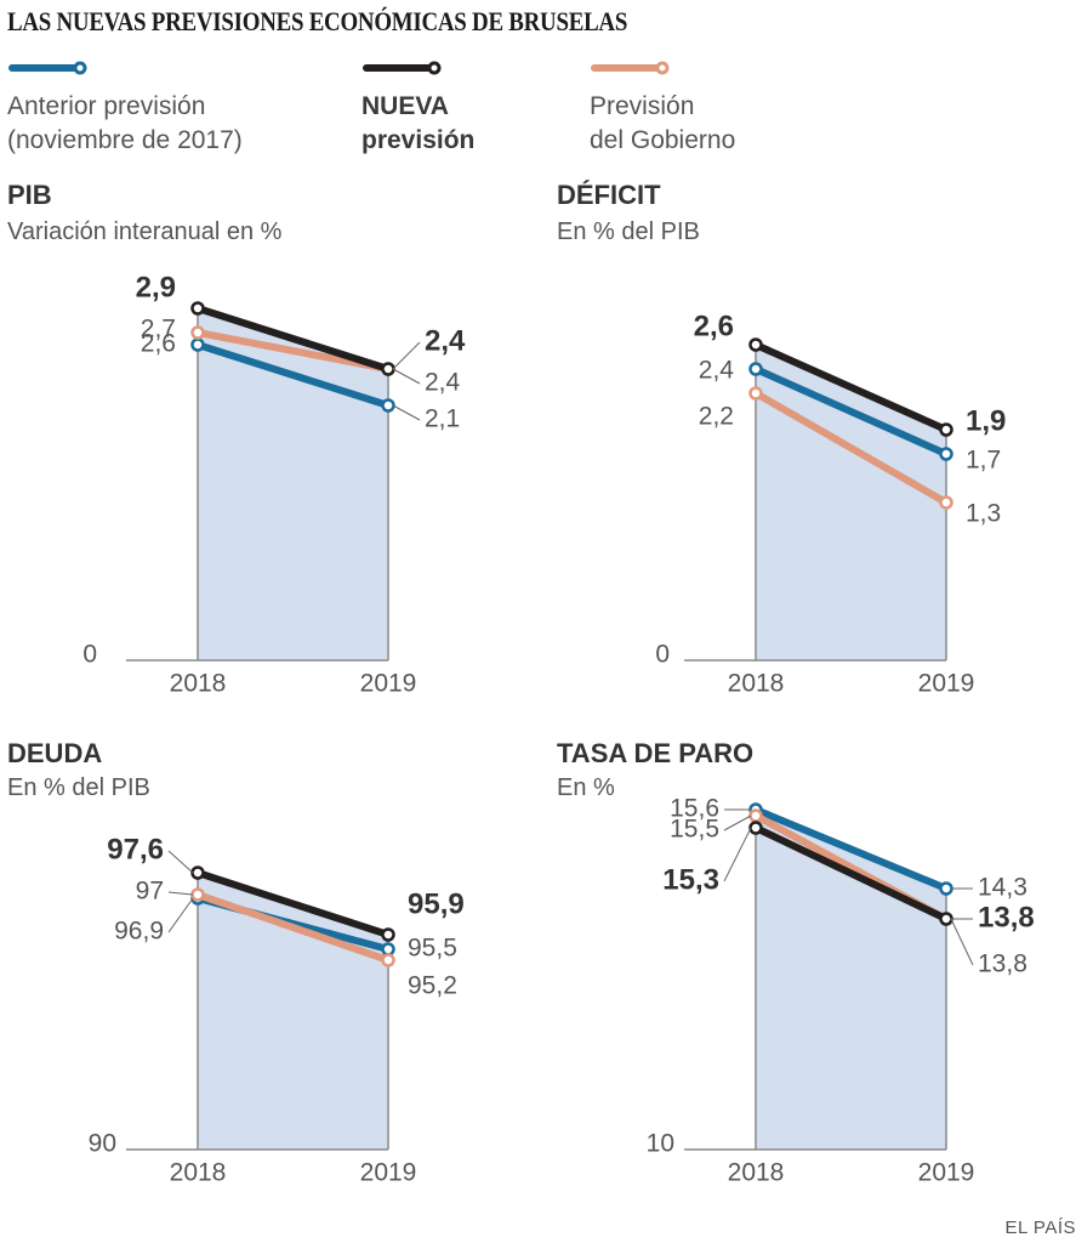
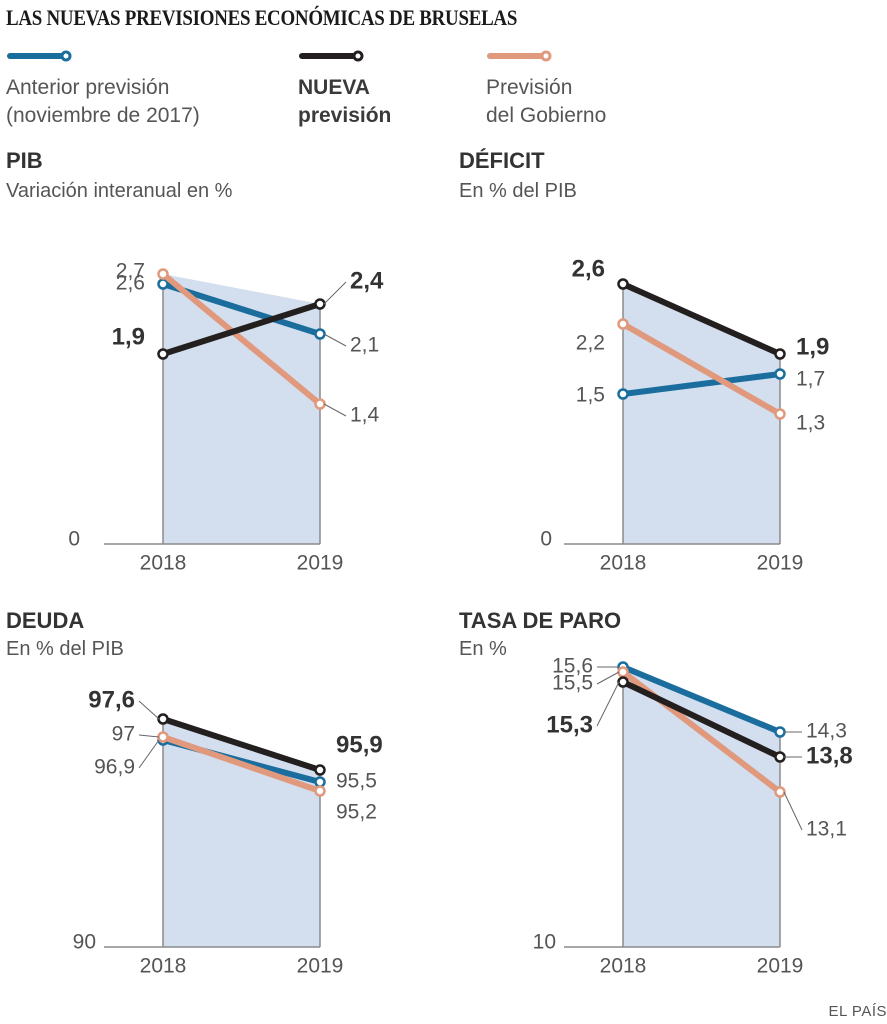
PIB/NUEVA previsión/2018: 2,9 -> 1,9
PIB/Previsión del Gobierno/2019: 2,4 -> 1,4
DÉFICIT/Anterior previsión (noviembre de 2017)/2018: 2,4 -> 1,5
TASA DE PARO/Previsión del Gobierno/2019: 13,8 -> 13,1
